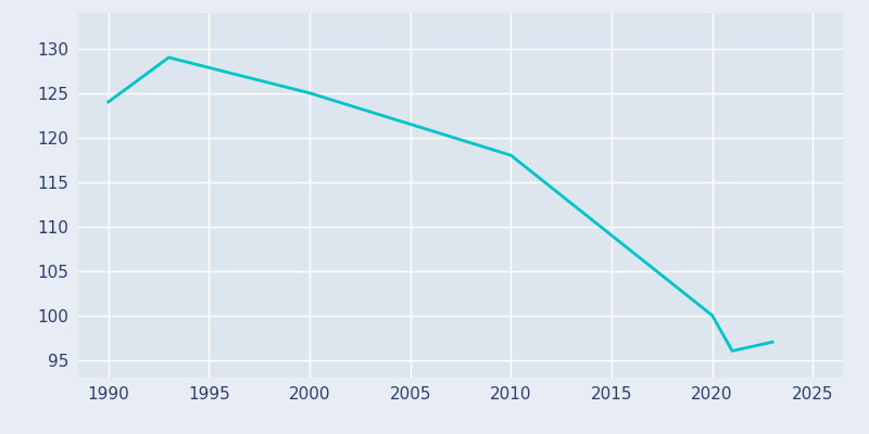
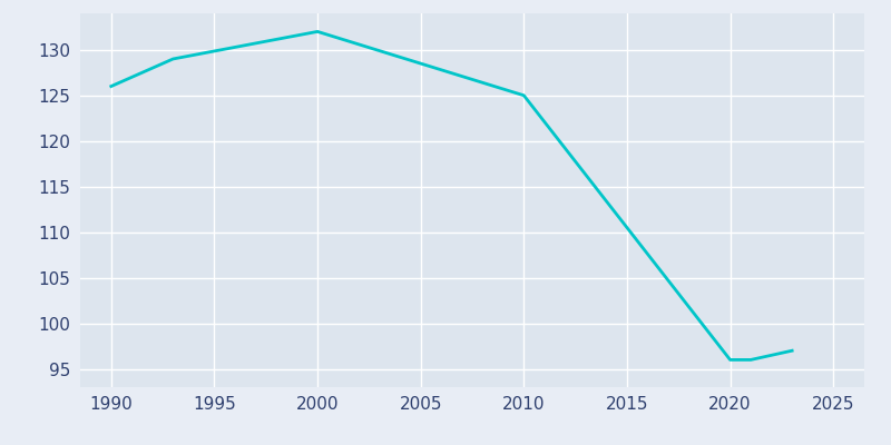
1990: 124 -> 126
2000: 125 -> 132
2010: 118 -> 125
2020: 100 -> 96
